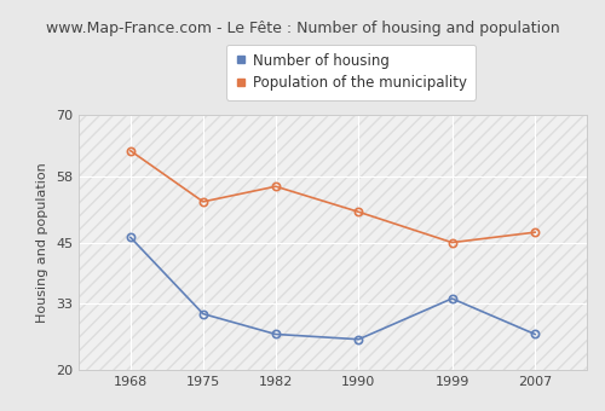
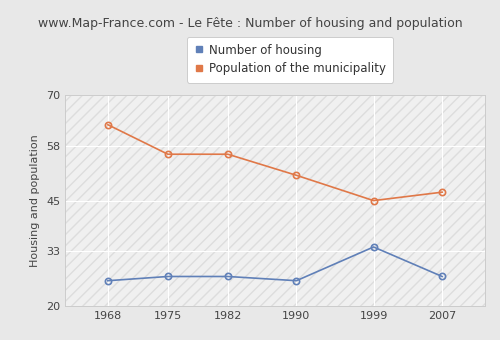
Number of housing/1968: 46 -> 26
Number of housing/1975: 31 -> 27
Population of the municipality/1975: 53 -> 56
